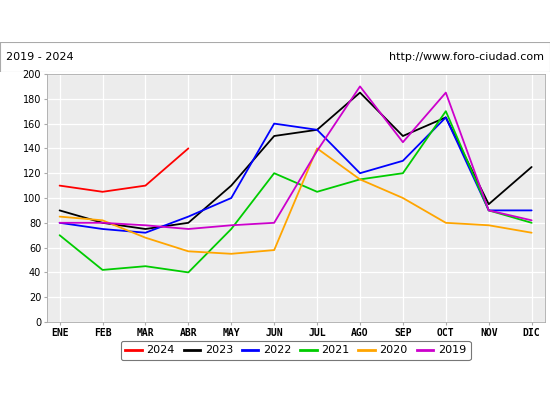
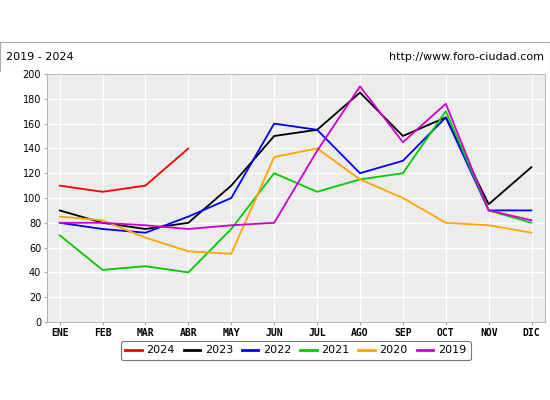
2020/JUN: 58 -> 133
2019/OCT: 185 -> 176
